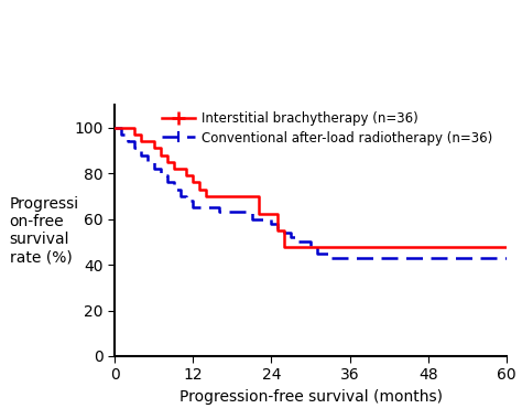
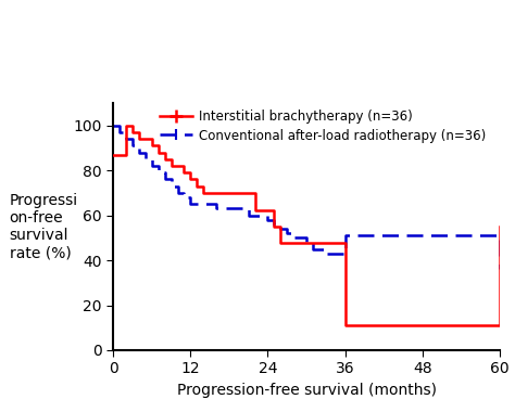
Interstitial brachytherapy (n=36)/0: 100 -> 87
Interstitial brachytherapy (n=36)/36: 48 -> 11
Conventional after-load radiotherapy (n=36)/36: 43 -> 51
Interstitial brachytherapy (n=36)/60: 48 -> 55
Conventional after-load radiotherapy (n=36)/60: 43 -> 36
